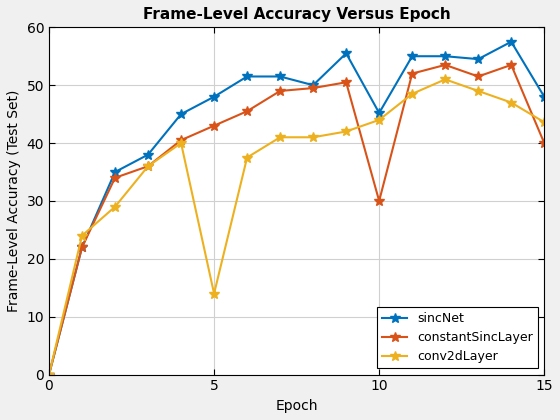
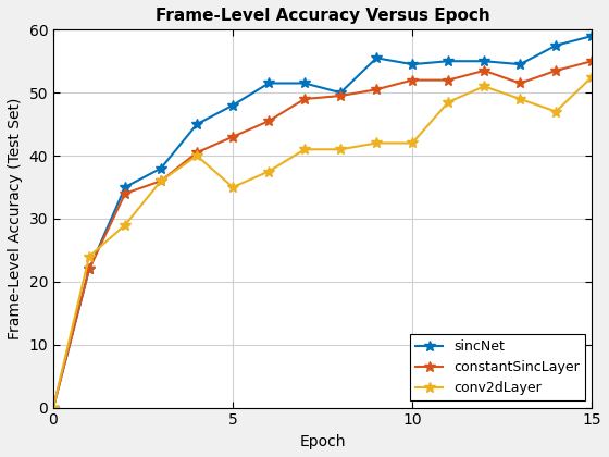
conv2dLayer/5: 14.0 -> 35.0
sincNet/10: 45.2 -> 54.5
constantSincLayer/10: 30.0 -> 52.0
conv2dLayer/10: 44.0 -> 42.0
sincNet/15: 48.0 -> 59.0
constantSincLayer/15: 40.0 -> 55.0
conv2dLayer/15: 43.6 -> 52.5
